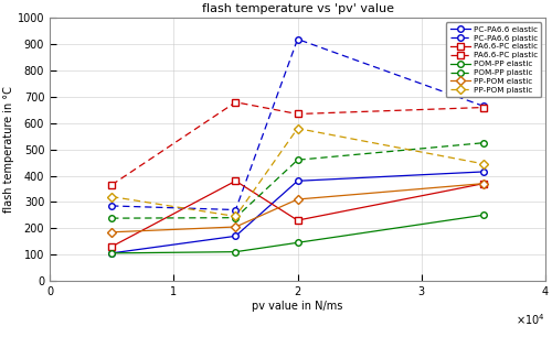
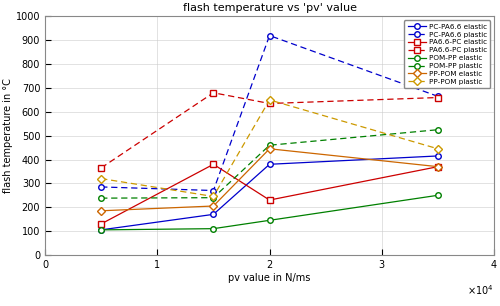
PP-POM elastic/2: 310 -> 445
PP-POM plastic/2: 580 -> 650
